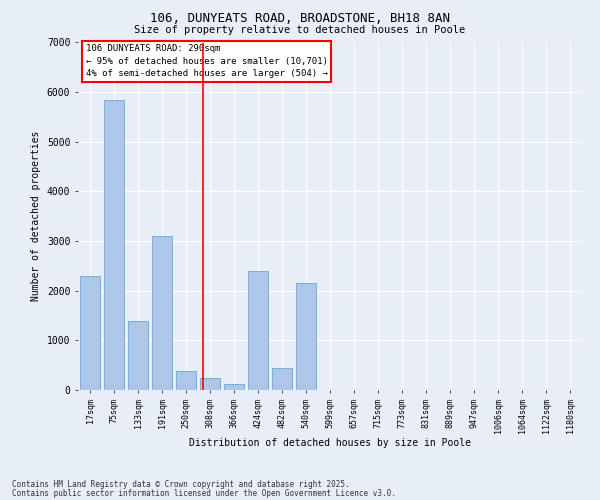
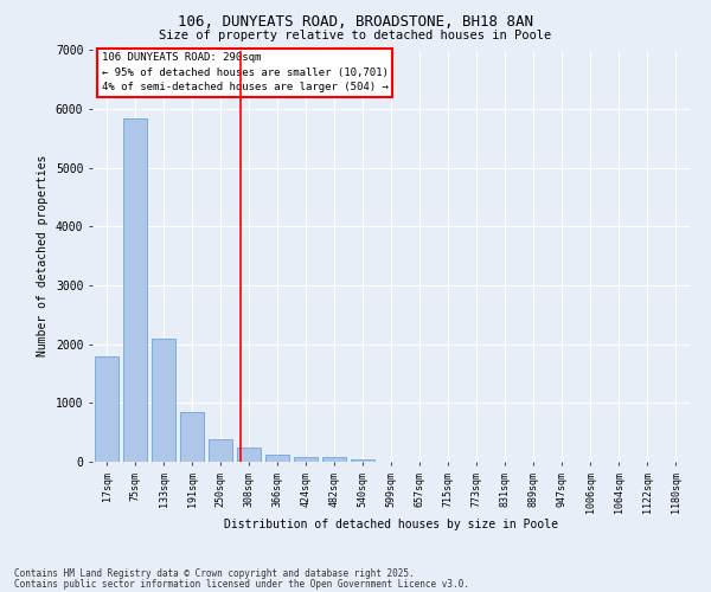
17sqm: 2300 -> 1800
133sqm: 1400 -> 2100
191sqm: 3100 -> 850
424sqm: 2400 -> 80
482sqm: 450 -> 80
540sqm: 2150 -> 40
